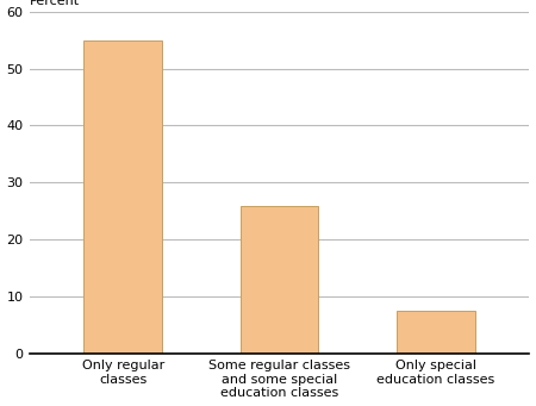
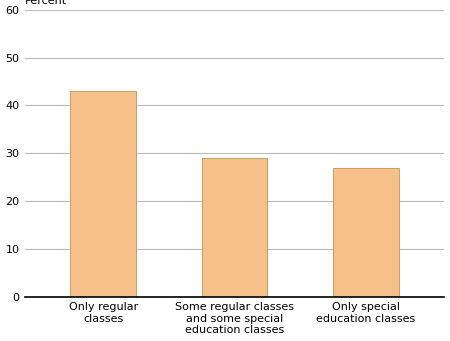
Only regular classes: 55.0 -> 43.0
Some regular classes and some special education classes: 26.0 -> 29.0
Only special education classes: 7.5 -> 27.0
